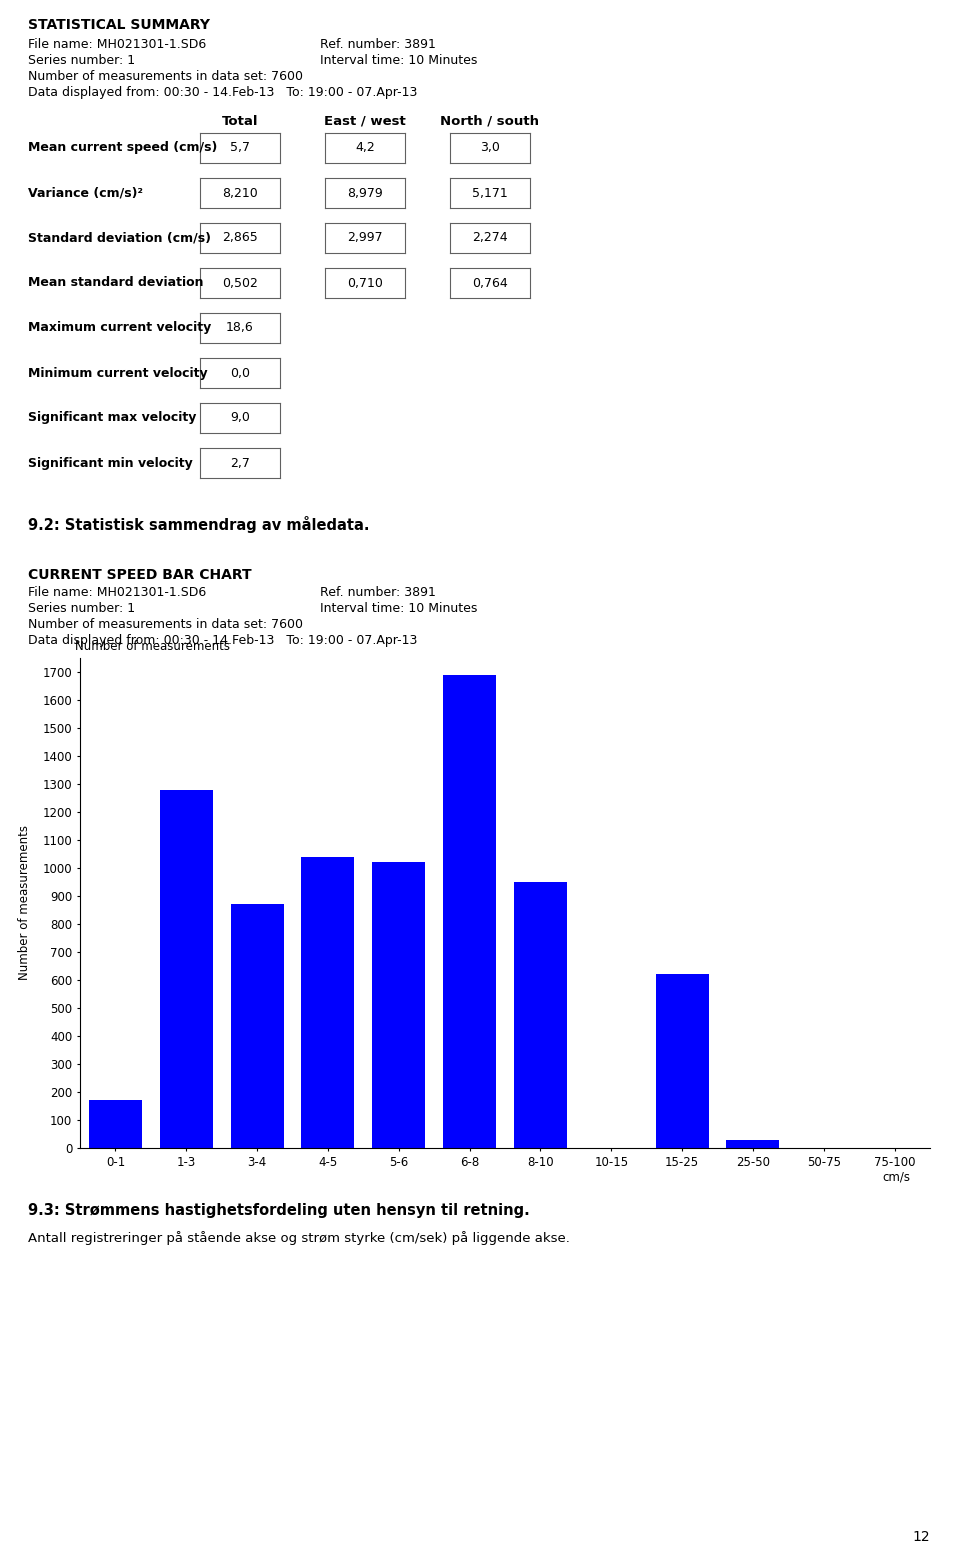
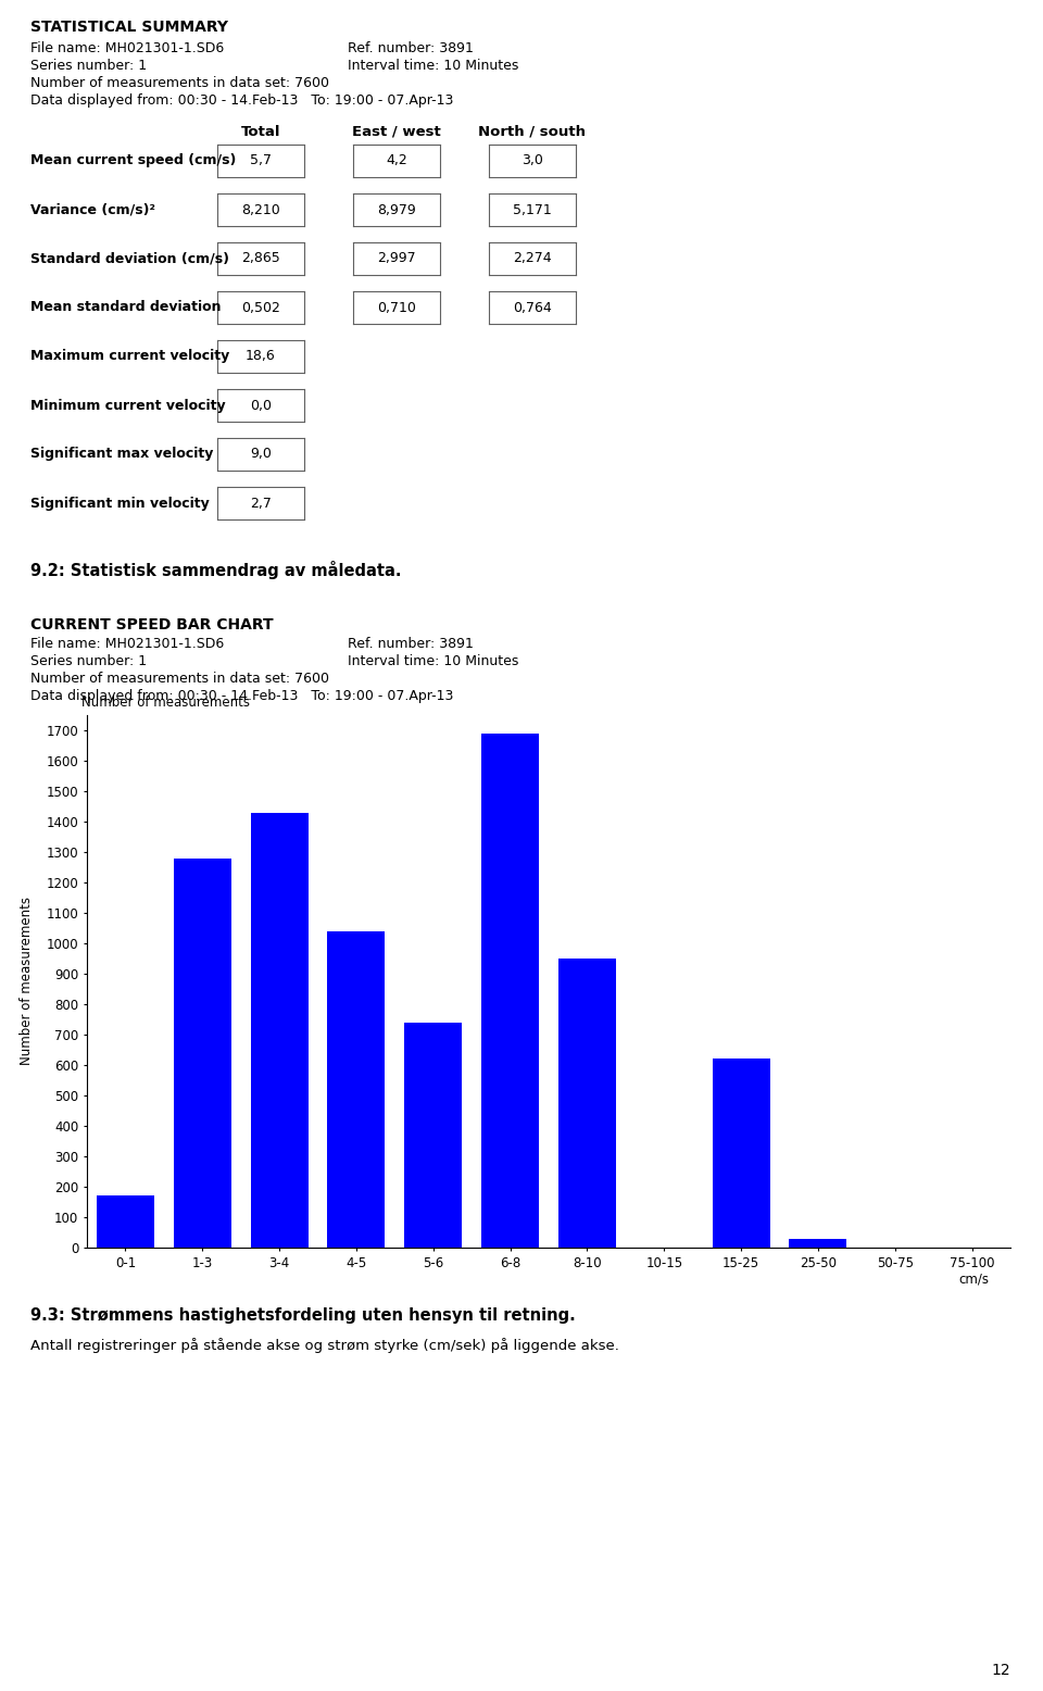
3-4: 870 -> 1430
5-6: 1020 -> 740
